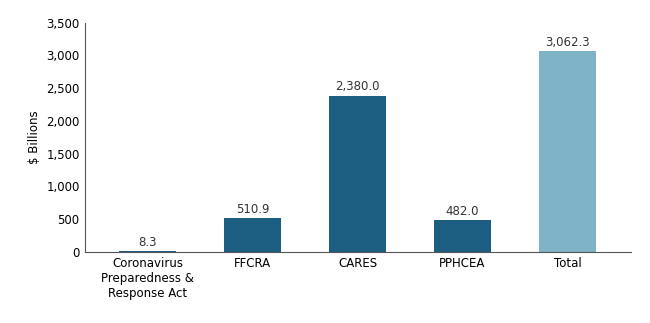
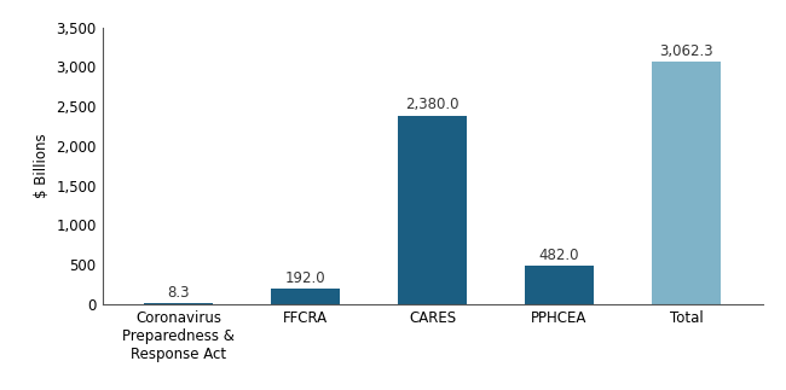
FFCRA: 510.9 -> 192.0
